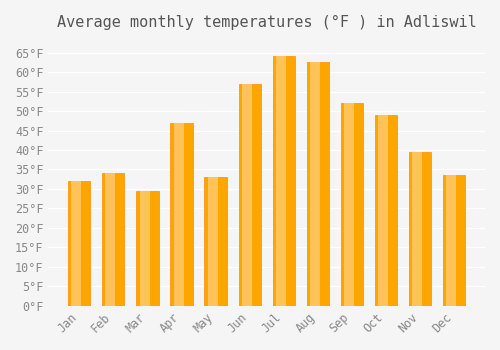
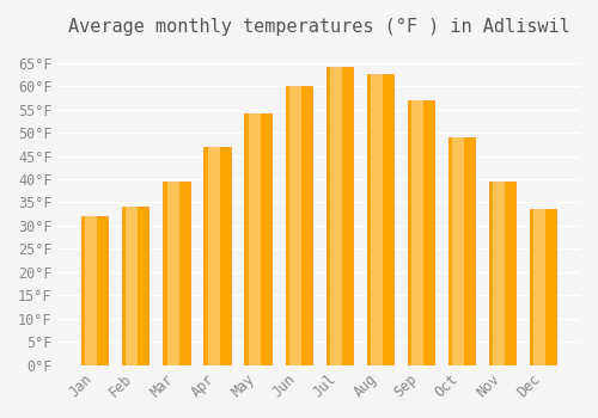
Mar: 29.5°F -> 39.5°F
May: 33.0°F -> 54.0°F
Jun: 57.0°F -> 60.0°F
Sep: 52.0°F -> 57.0°F
